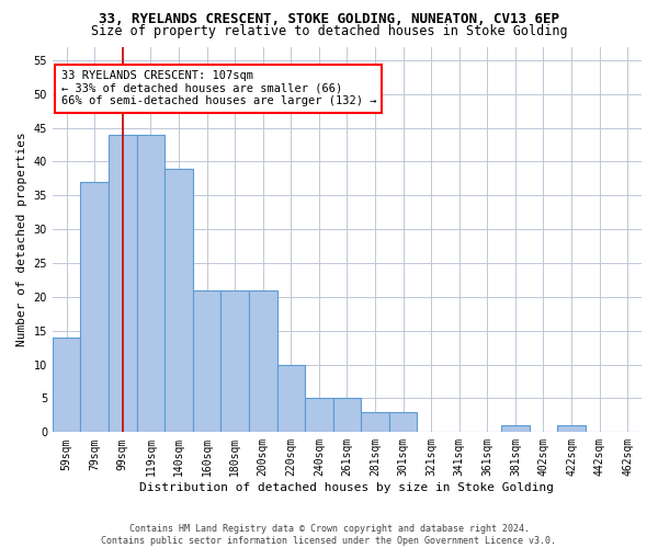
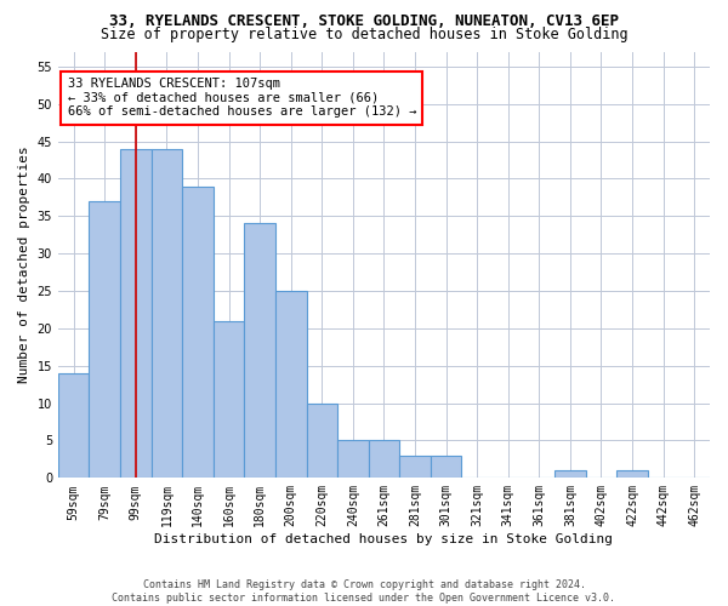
180sqm: 21 -> 34
200sqm: 21 -> 25
